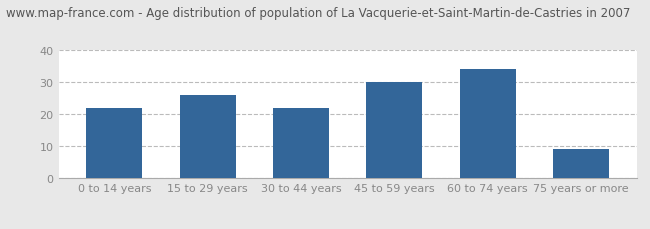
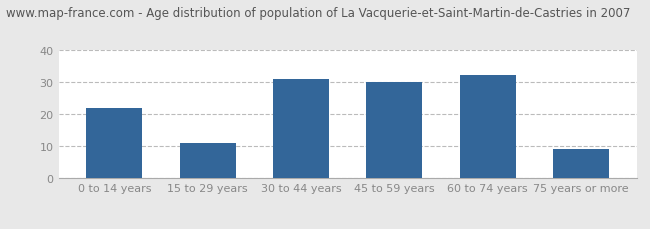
15 to 29 years: 26 -> 11
30 to 44 years: 22 -> 31
60 to 74 years: 34 -> 32
